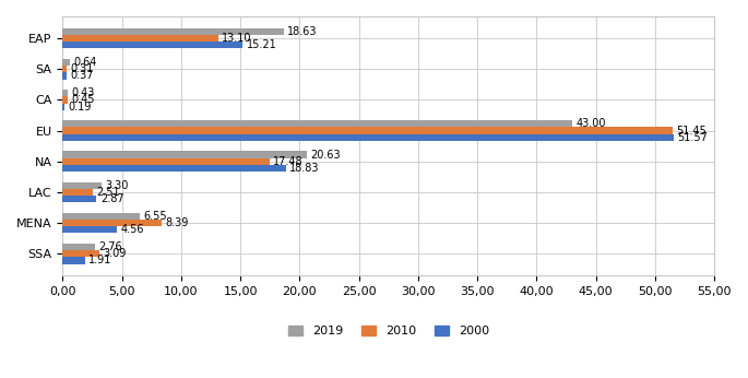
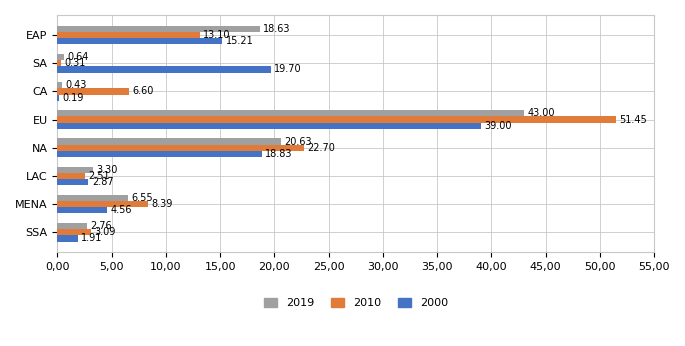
2000/SA: 0,4 -> 19,7
2010/CA: 0,5 -> 6,6
2000/EU: 51,6 -> 39,0
2010/NA: 17,5 -> 22,7
